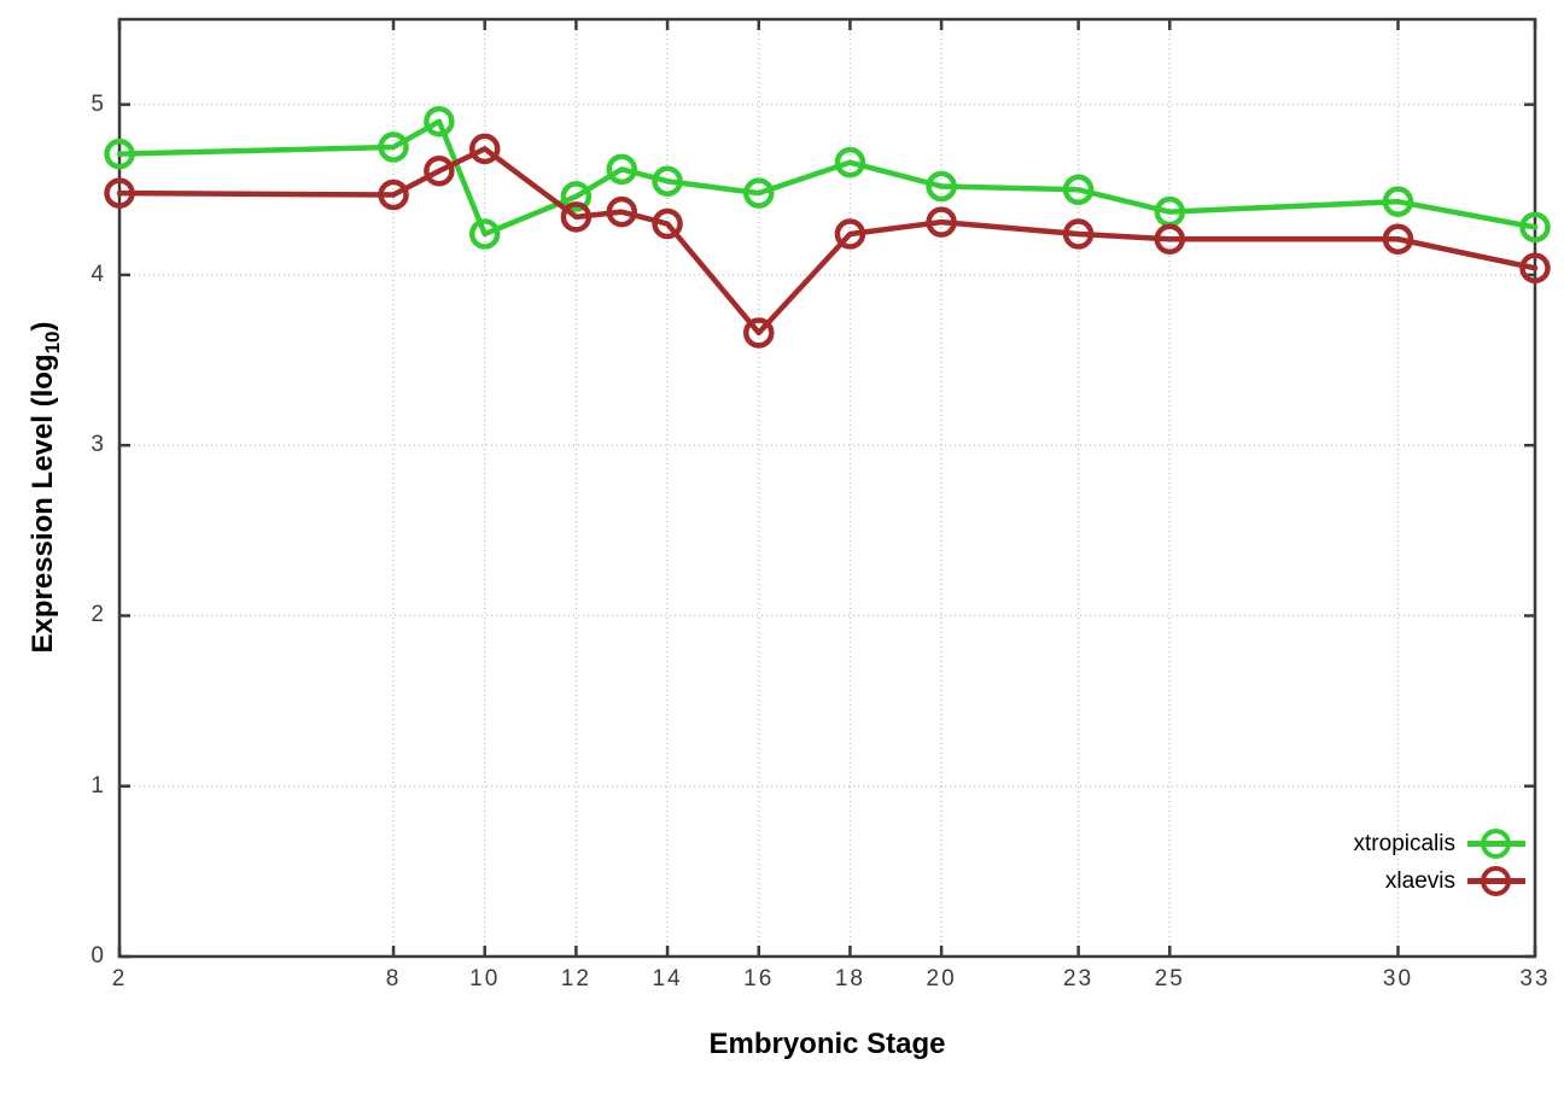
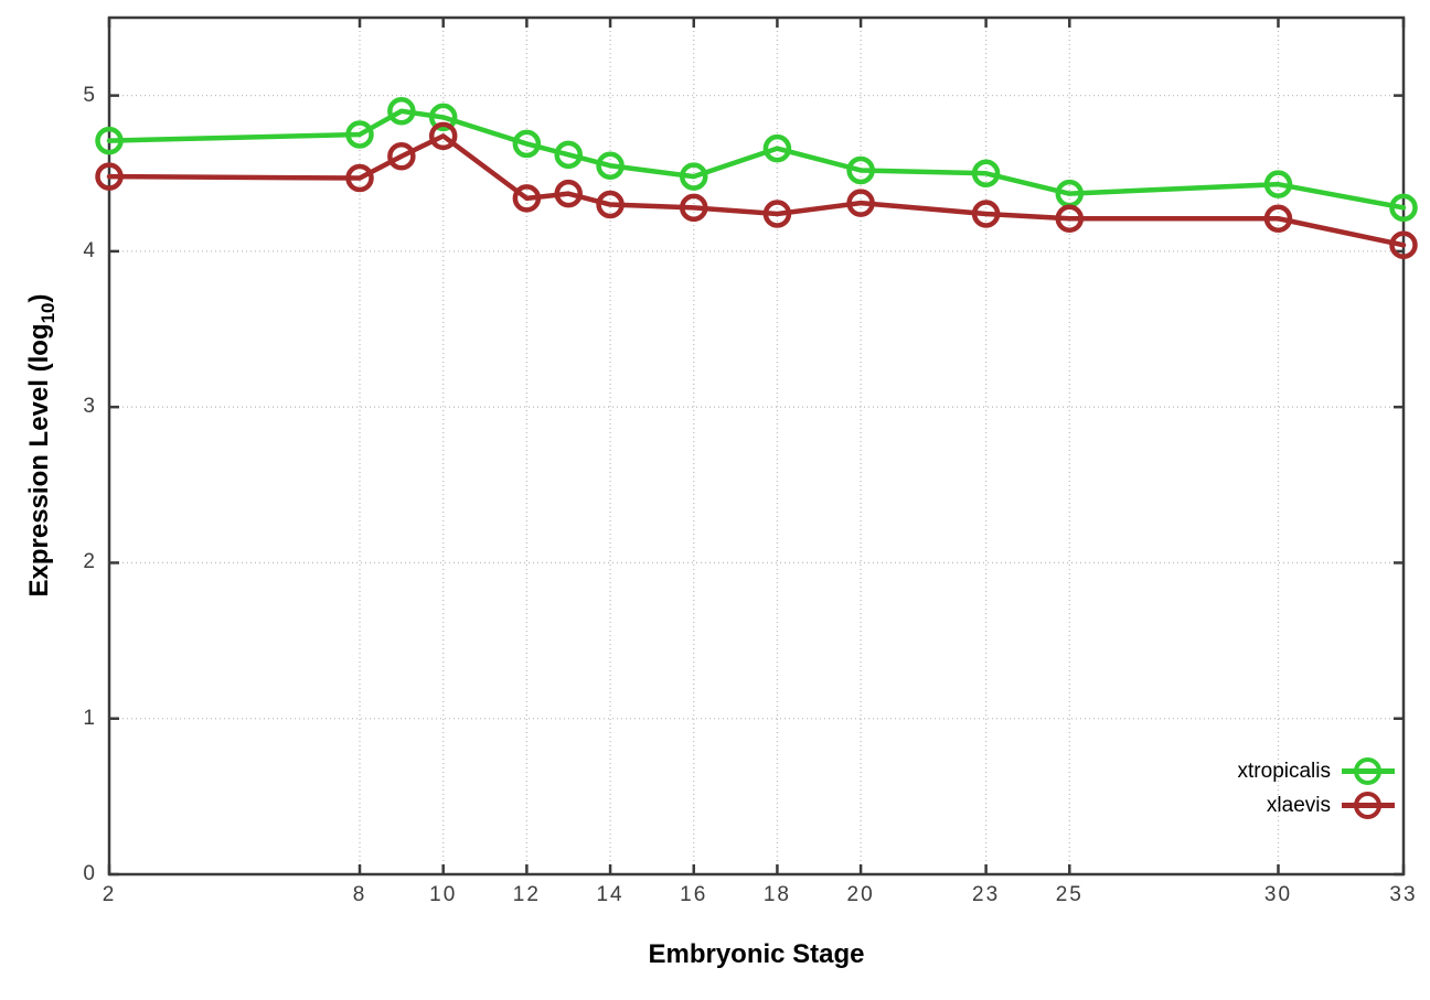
xtropicalis/10: 4.24 -> 4.86
xtropicalis/12: 4.46 -> 4.69
xlaevis/16: 3.66 -> 4.28
